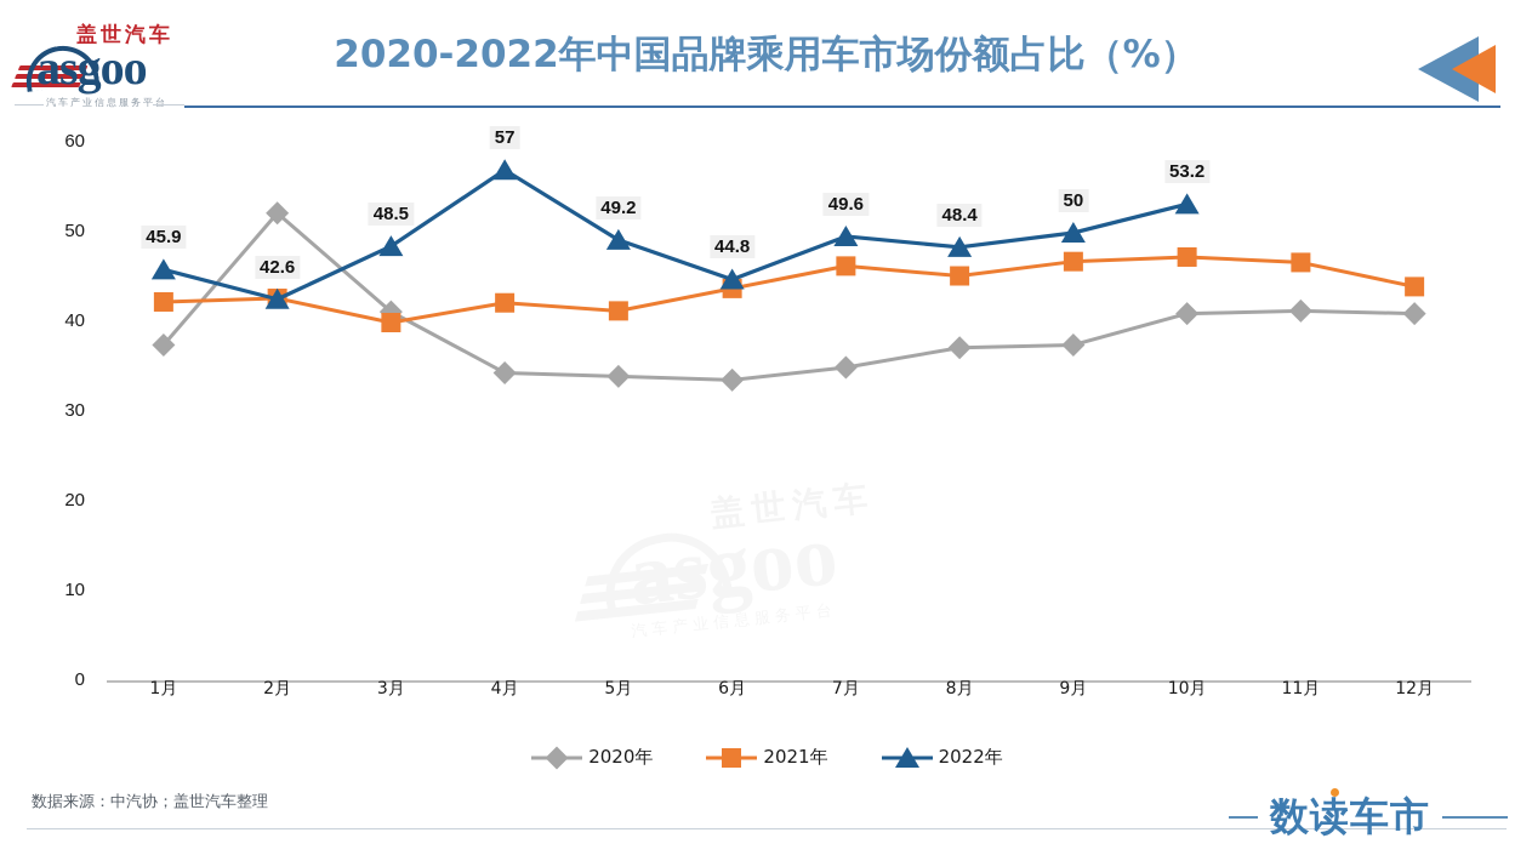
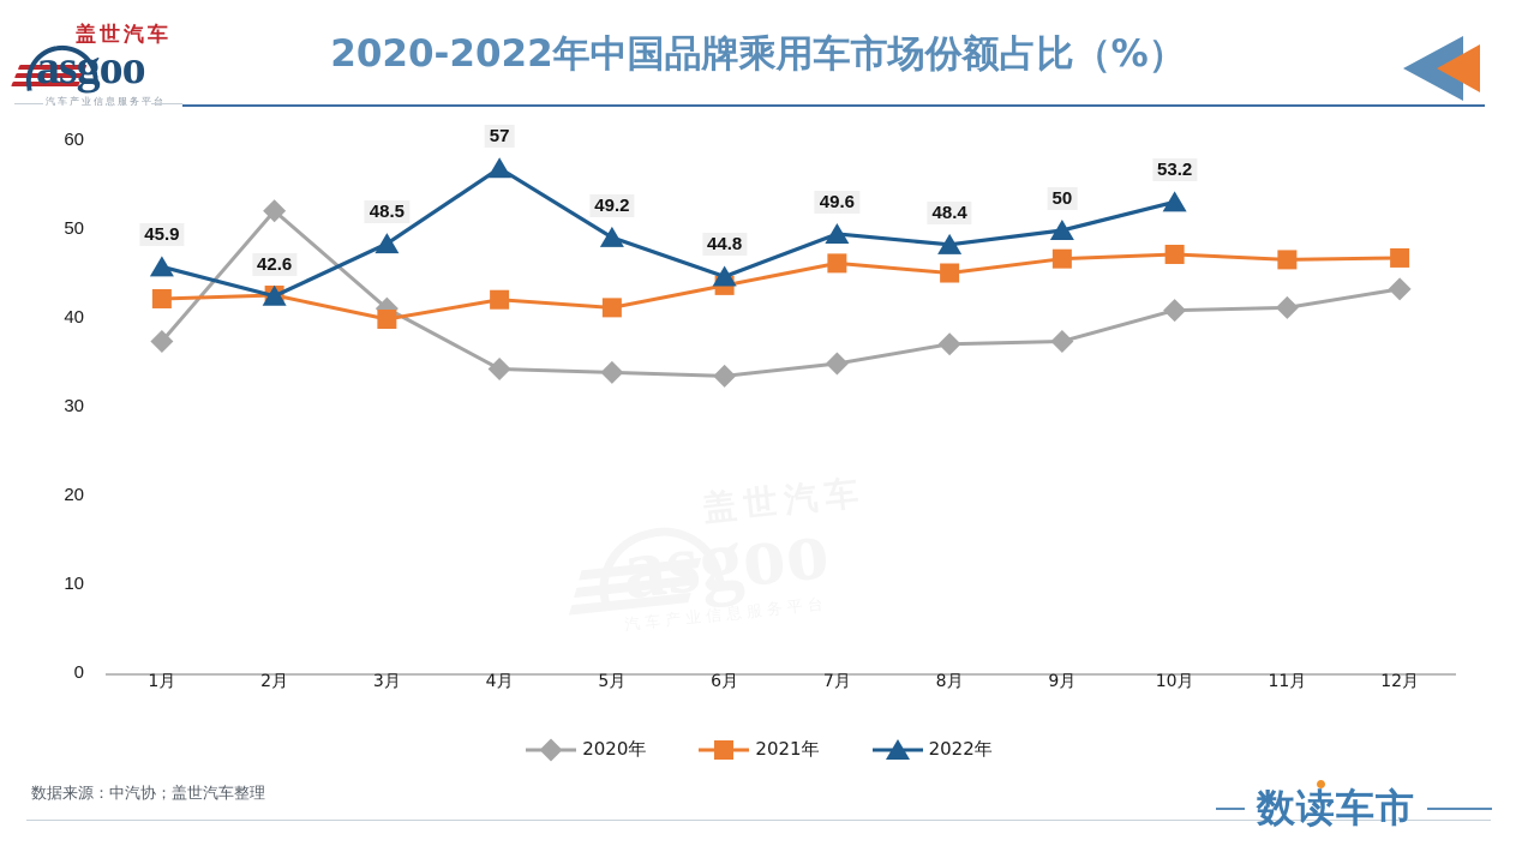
2020年/12月: 41 -> 43
2021年/12月: 44 -> 47
